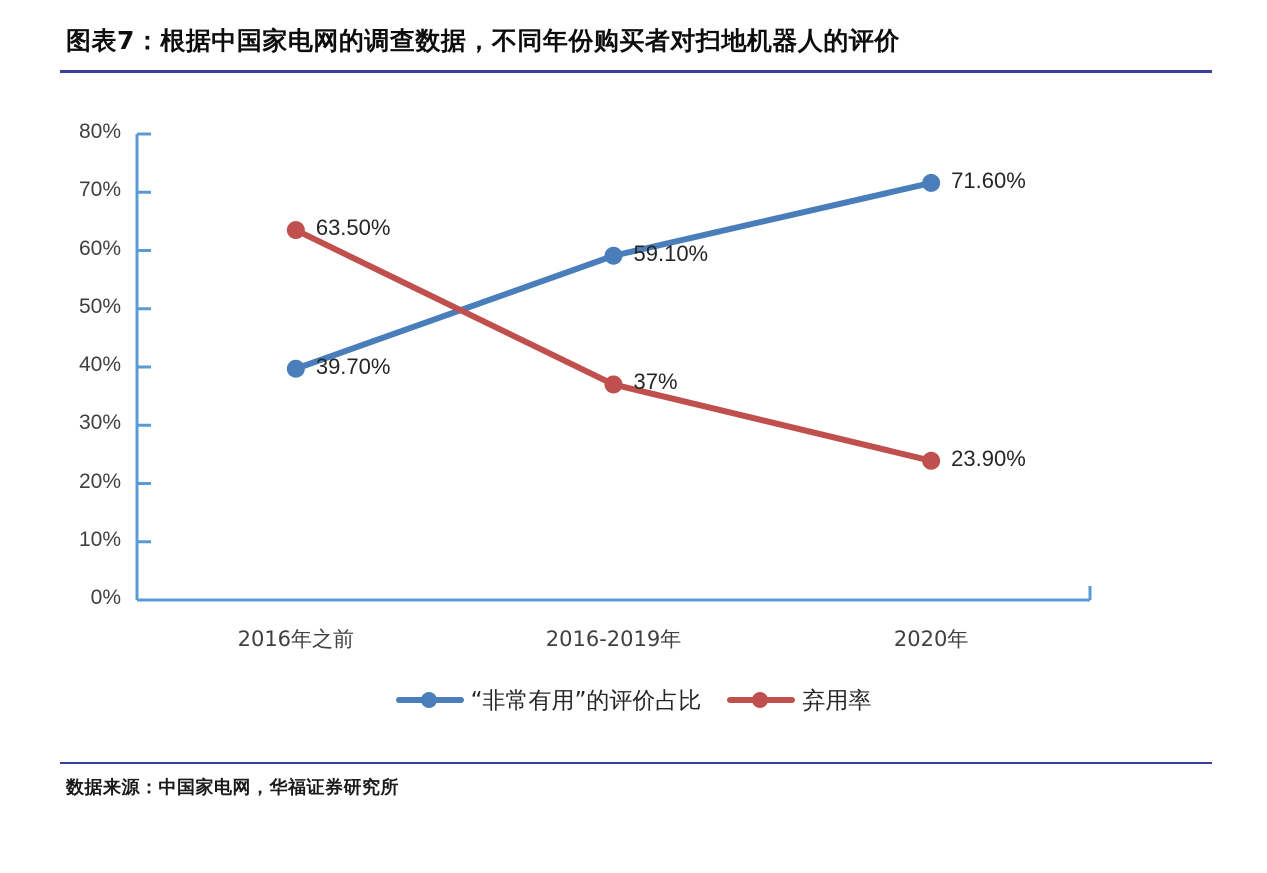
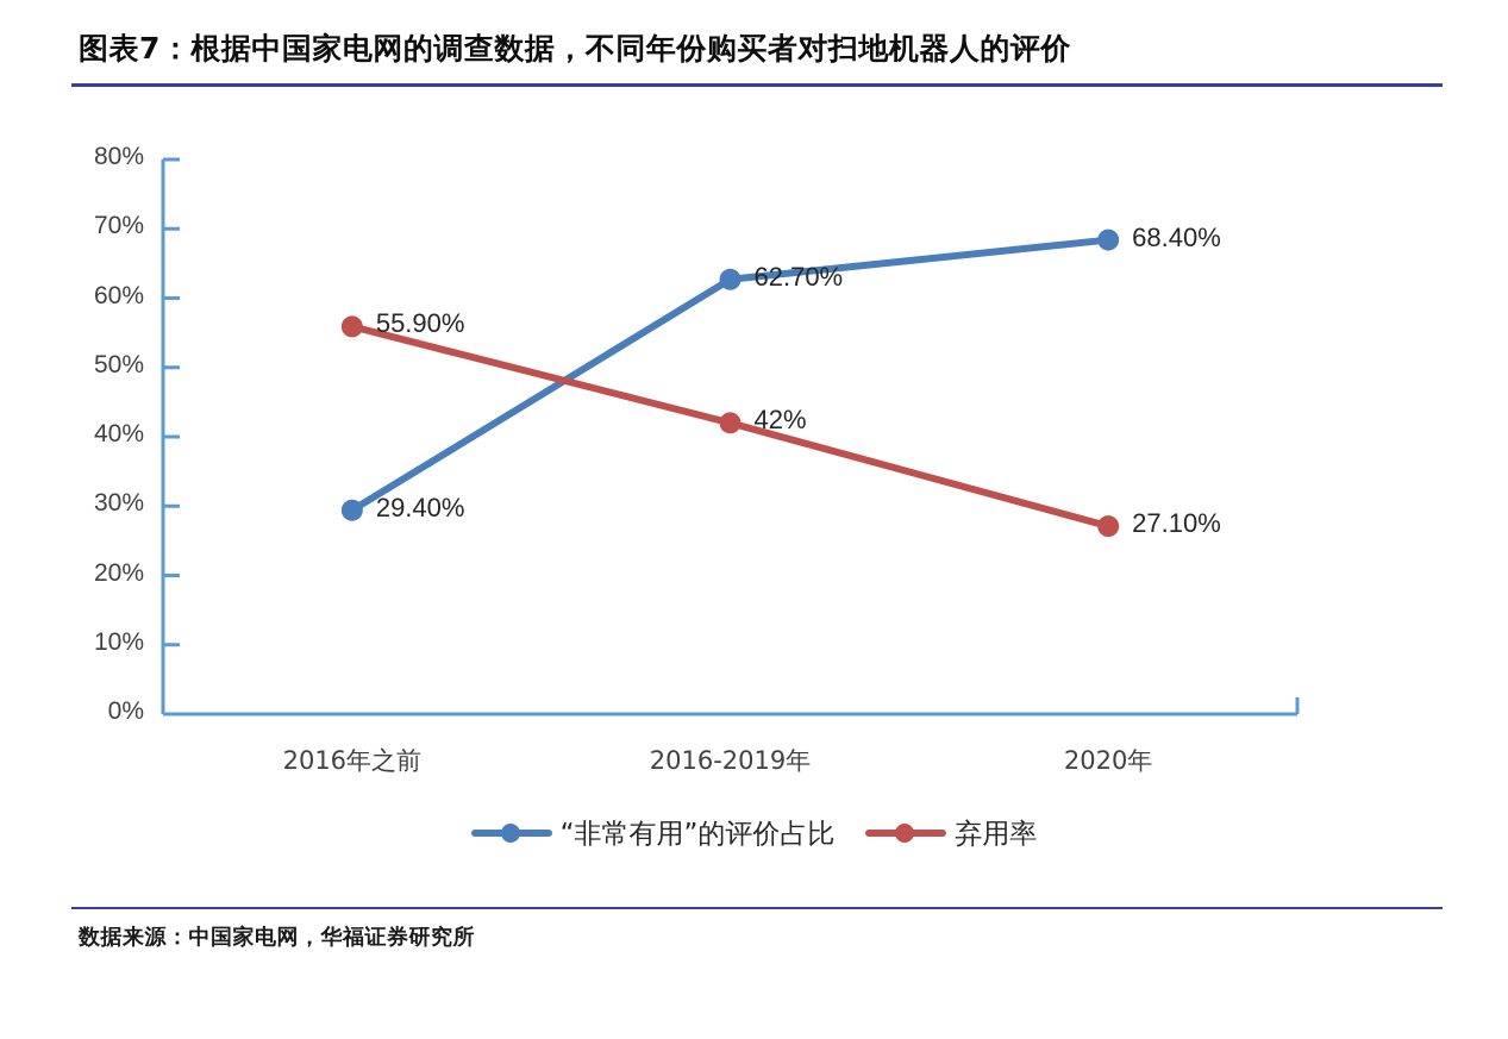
“非常有用”的评价占比/2016年之前: 39.70% -> 29.40%
弃用率/2016年之前: 63.50% -> 55.90%
“非常有用”的评价占比/2016-2019年: 59.10% -> 62.70%
弃用率/2016-2019年: 37% -> 42%
“非常有用”的评价占比/2020年: 71.60% -> 68.40%
弃用率/2020年: 23.90% -> 27.10%
